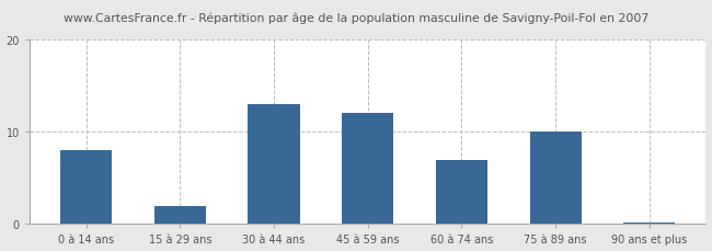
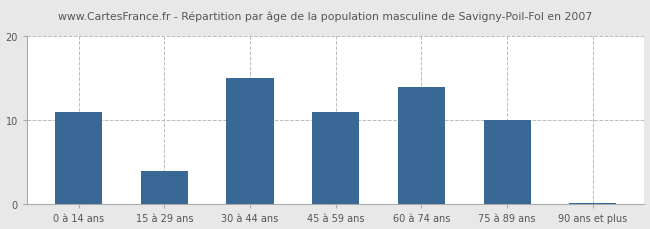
0 à 14 ans: 8.0 -> 11.0
15 à 29 ans: 2.0 -> 4.0
30 à 44 ans: 13.0 -> 15.0
45 à 59 ans: 12.0 -> 11.0
60 à 74 ans: 7.0 -> 14.0
